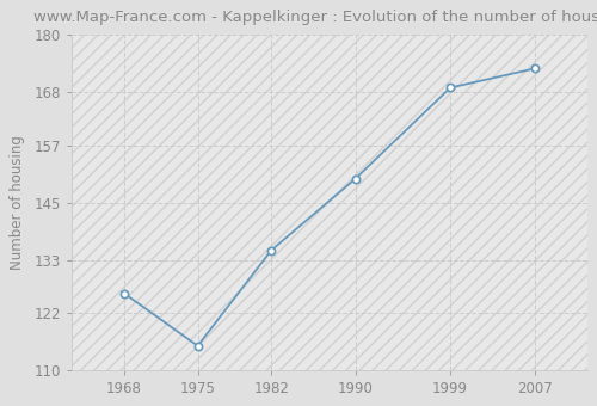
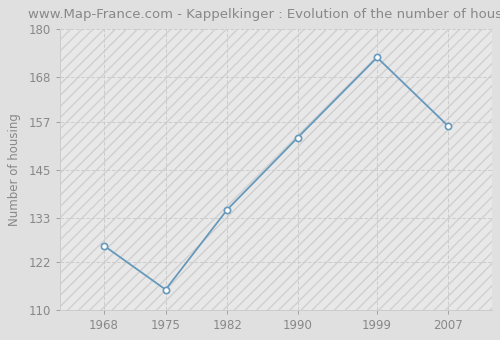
1990: 150 -> 153
1999: 169 -> 173
2007: 173 -> 156
